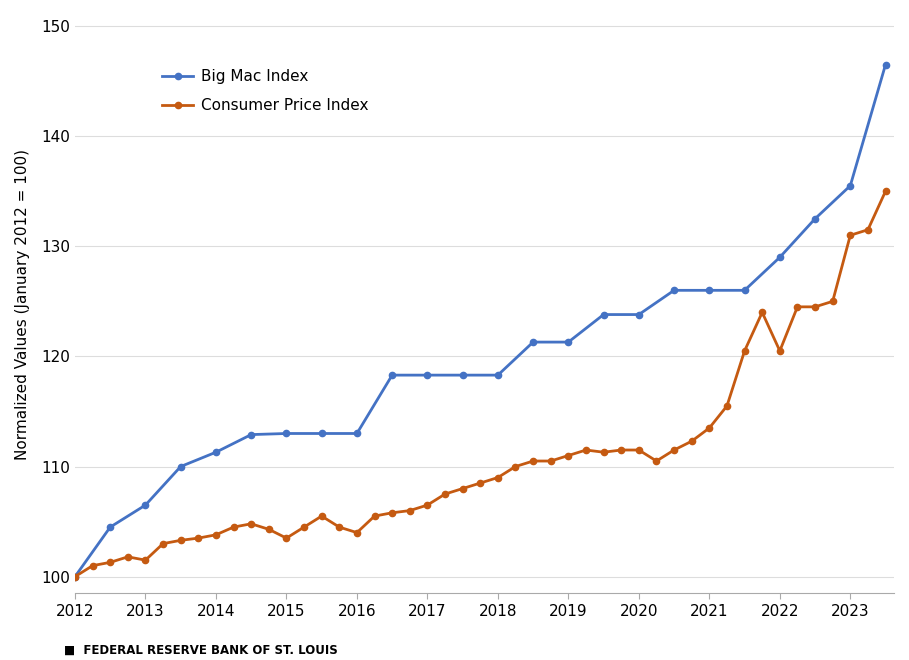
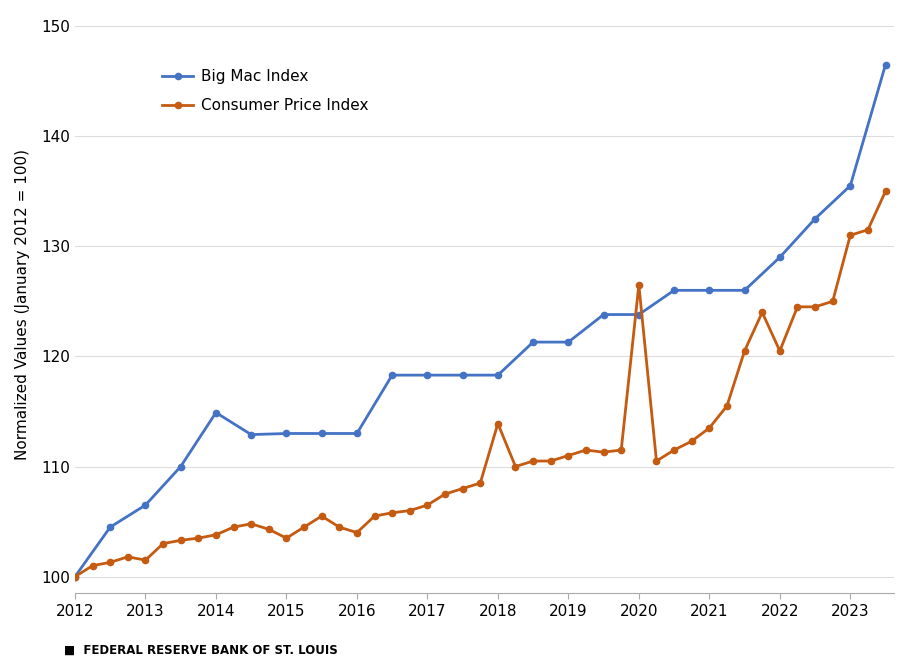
Big Mac Index/2014: 111.3 -> 114.9
Consumer Price Index/2018: 109.0 -> 113.9
Consumer Price Index/2020: 111.5 -> 126.5
